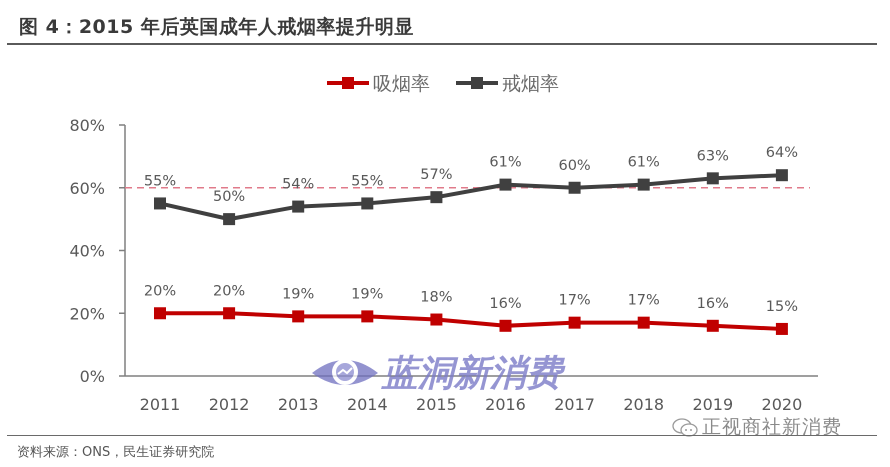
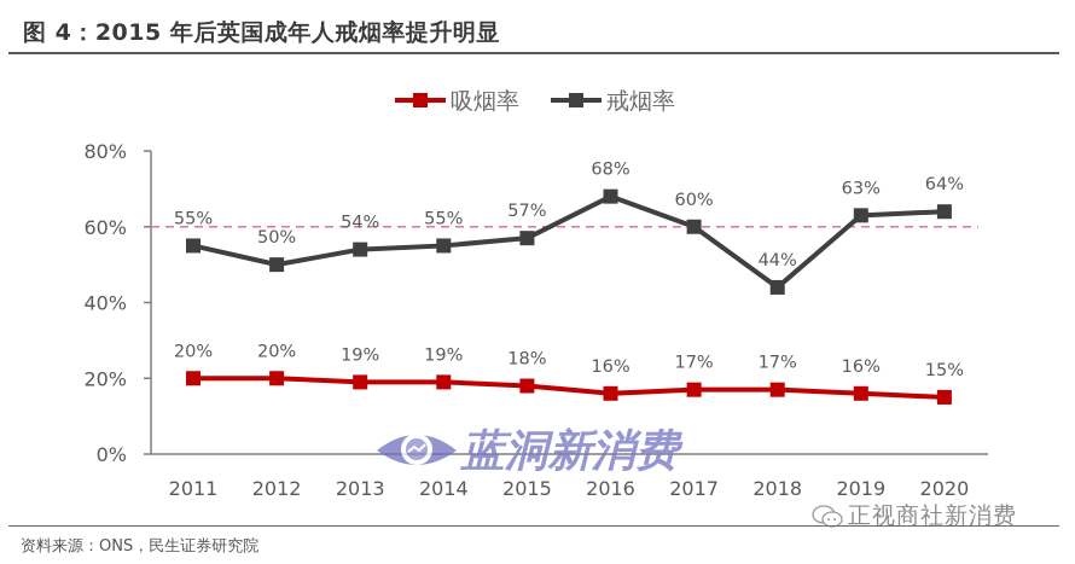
戒烟率/2016: 61% -> 68%
戒烟率/2018: 61% -> 44%
